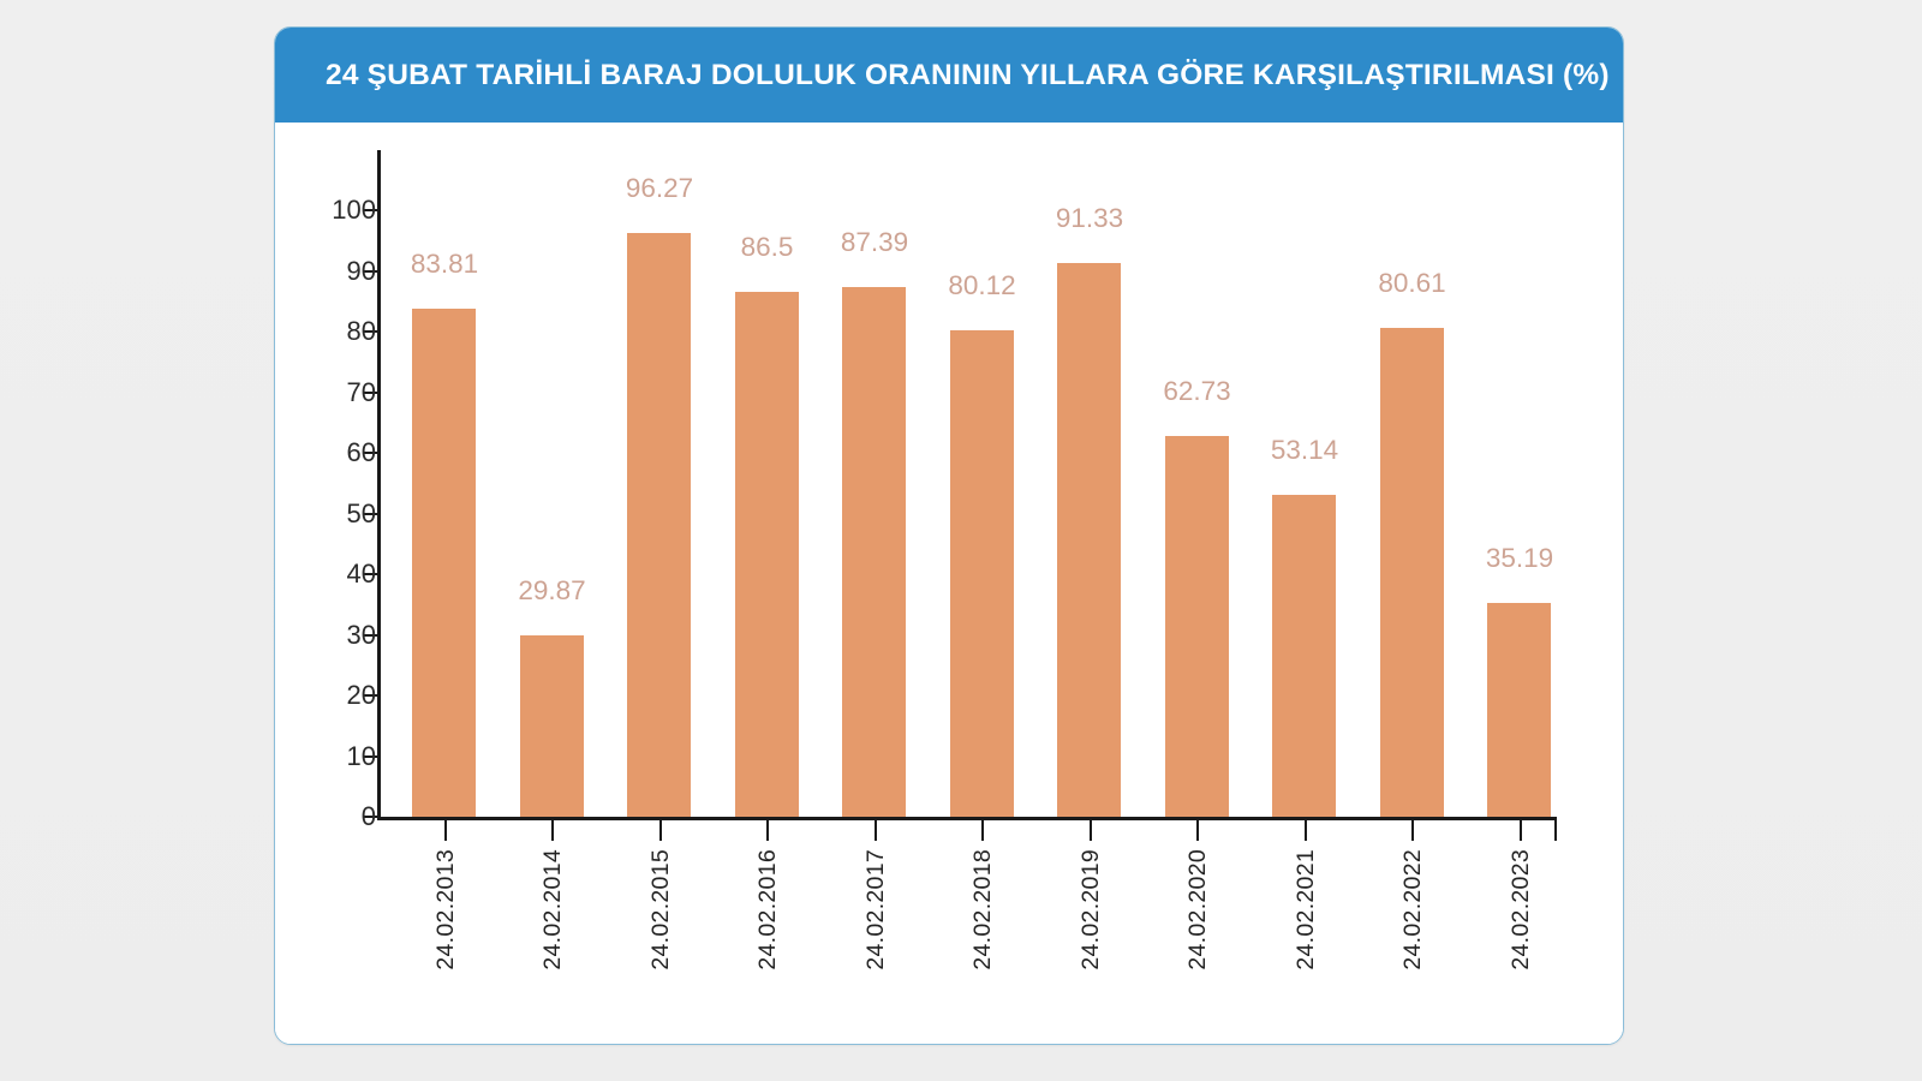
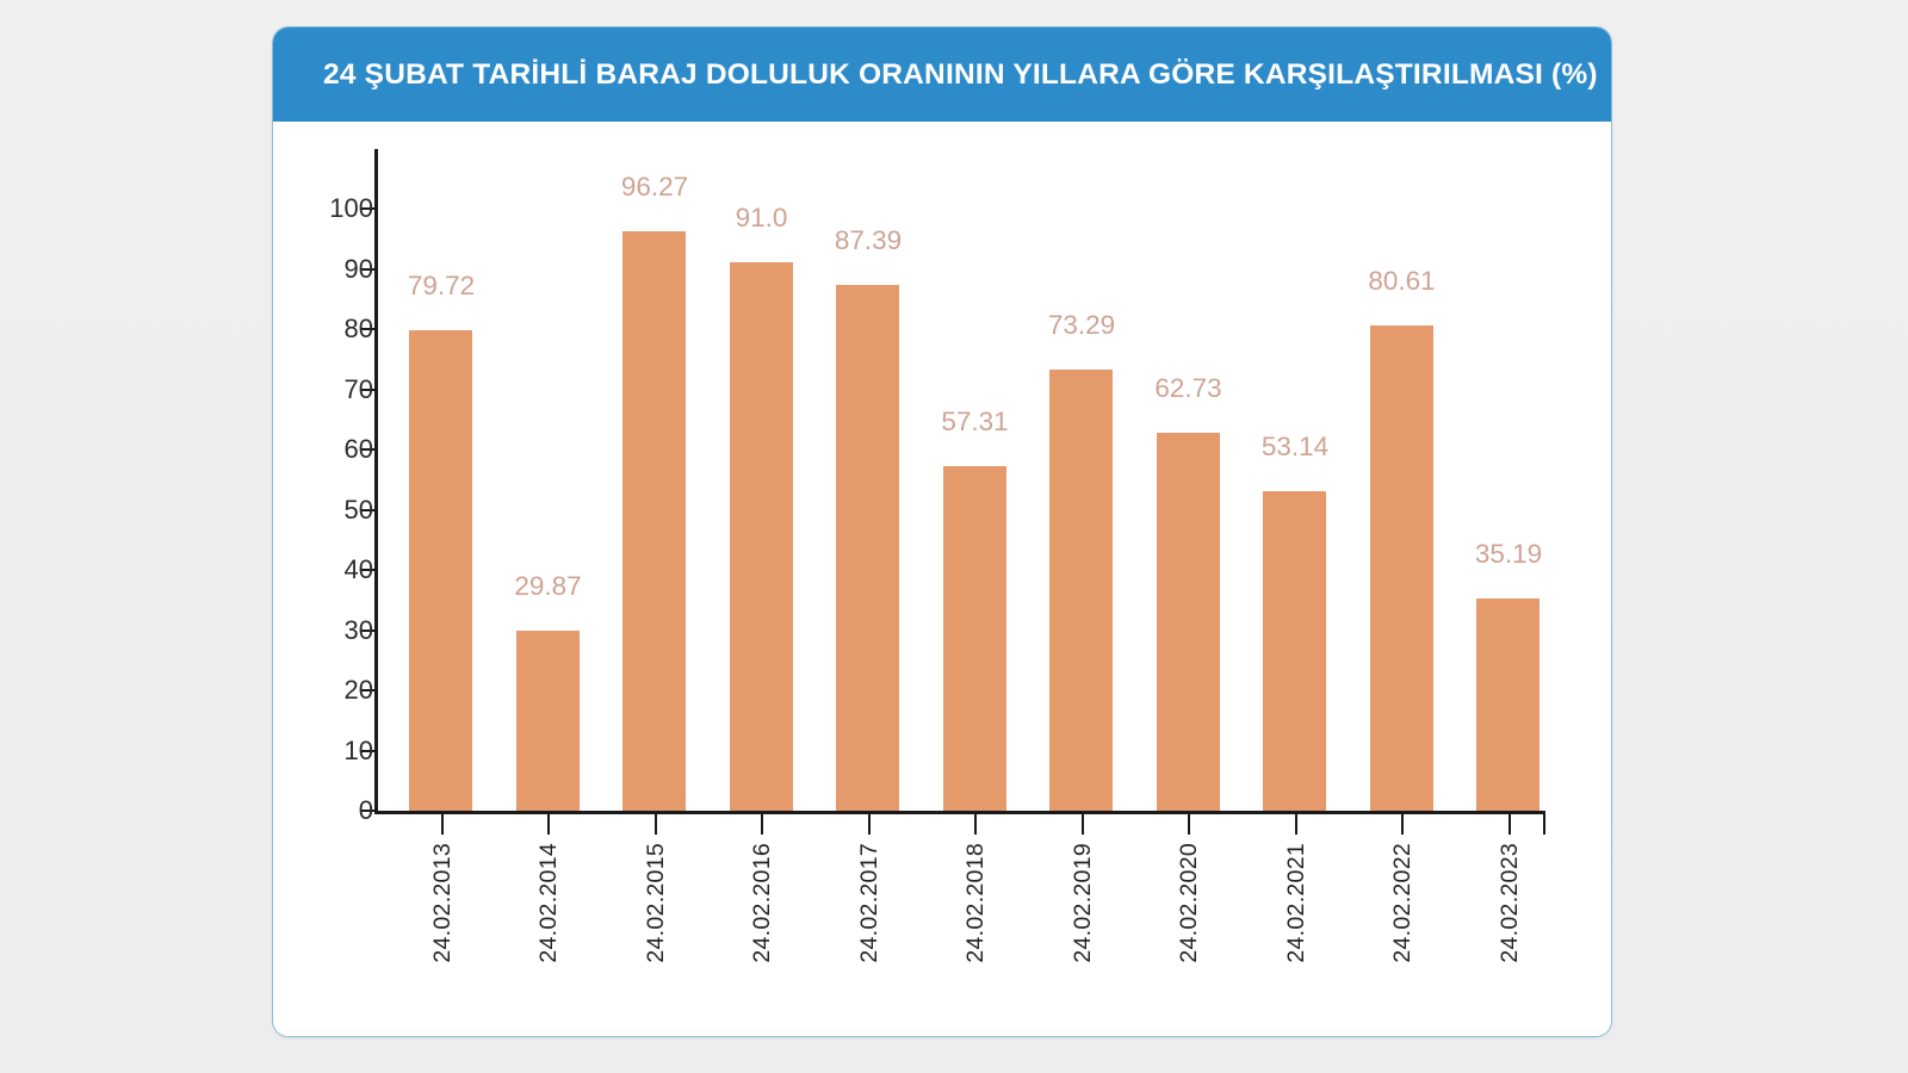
24.02.2013: 83.81 -> 79.72
24.02.2016: 86.5 -> 91.0
24.02.2018: 80.12 -> 57.31
24.02.2019: 91.33 -> 73.29
